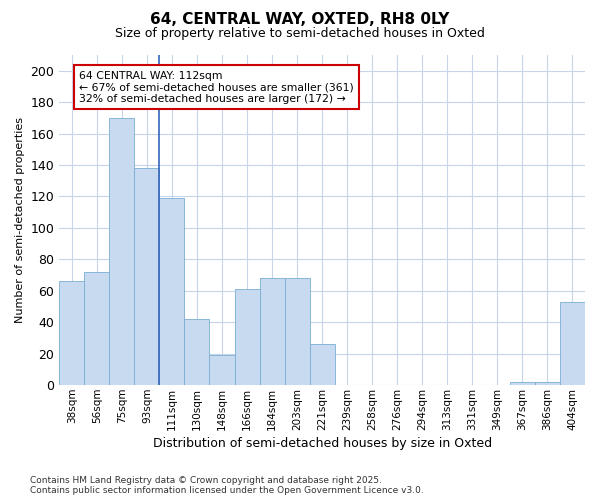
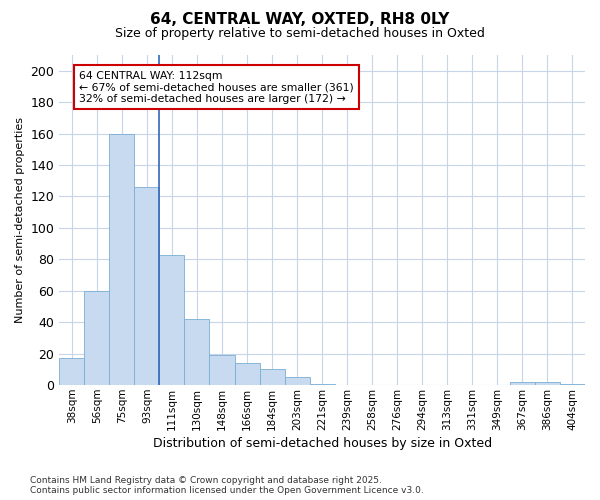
38sqm: 66 -> 17
56sqm: 72 -> 60
75sqm: 170 -> 160
93sqm: 138 -> 126
111sqm: 119 -> 83
166sqm: 61 -> 14
184sqm: 68 -> 10
203sqm: 68 -> 5
221sqm: 26 -> 1
404sqm: 53 -> 1
